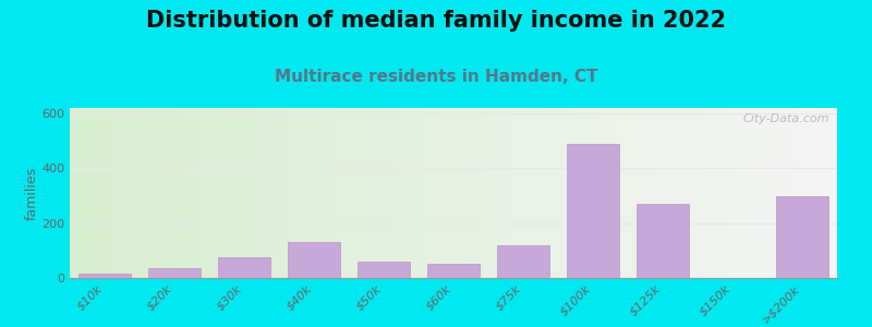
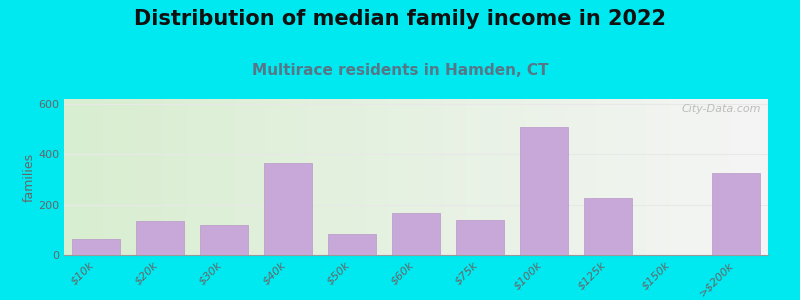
$10k: 15 -> 65
$20k: 35 -> 135
$30k: 75 -> 120
$40k: 130 -> 365
$50k: 60 -> 85
$60k: 50 -> 165
$75k: 120 -> 140
$100k: 490 -> 510
$125k: 270 -> 225
>$200k: 300 -> 325
